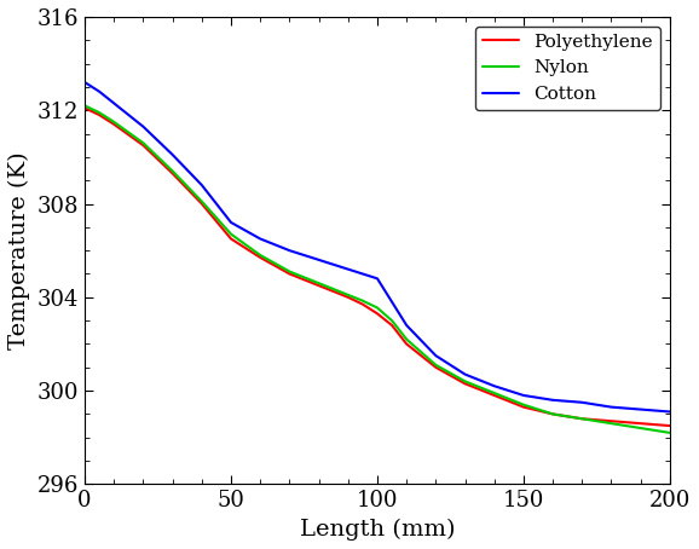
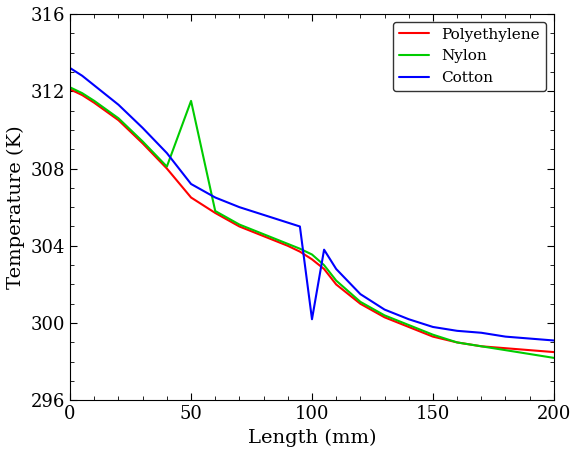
Nylon/50: 306.7 -> 311.5
Cotton/100: 304.8 -> 300.2
